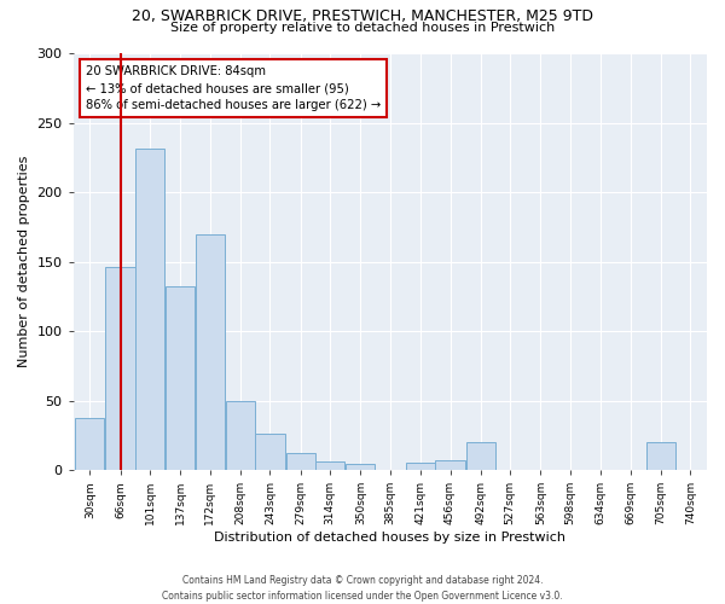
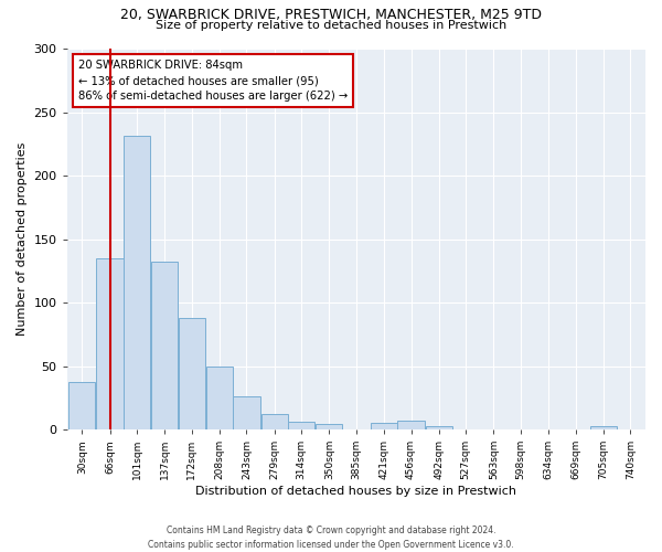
66sqm: 146 -> 135
172sqm: 170 -> 88
492sqm: 20 -> 3
705sqm: 20 -> 3
